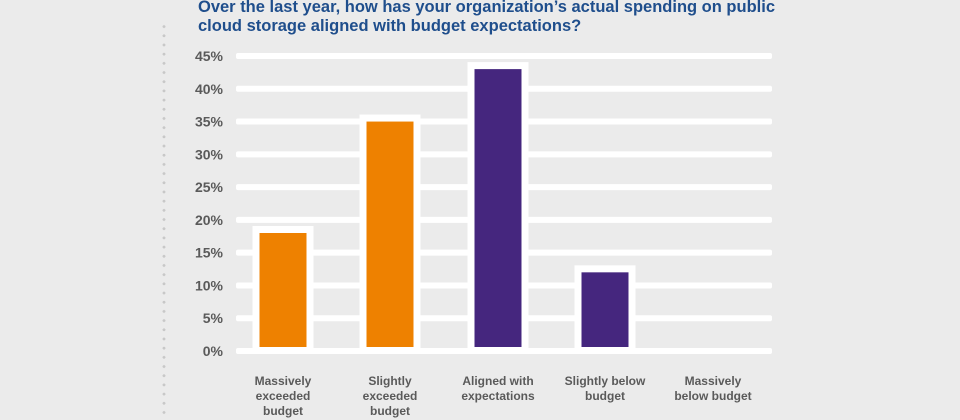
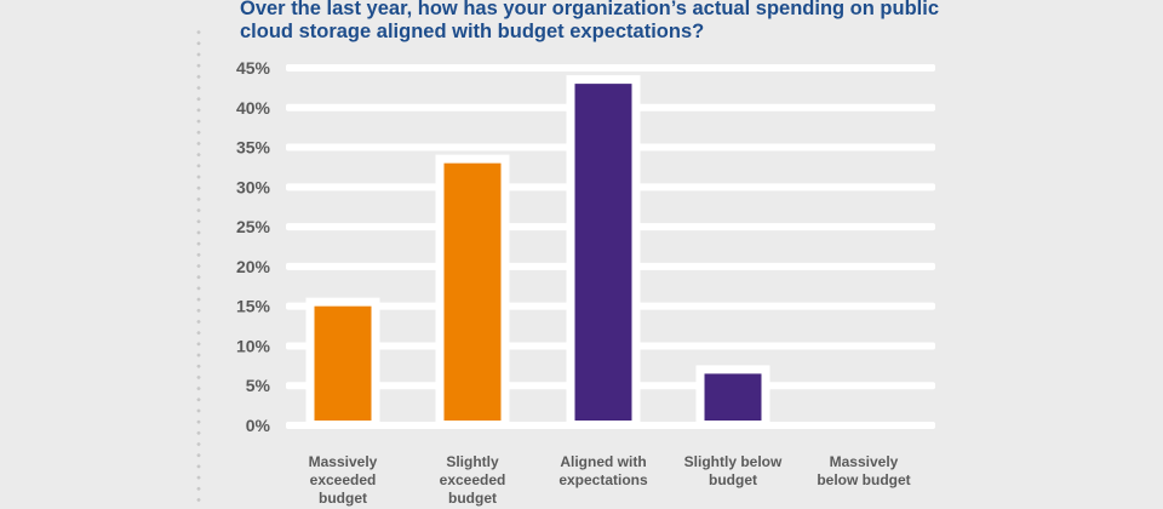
Massively exceeded budget: 18% -> 15%
Slightly exceeded budget: 35% -> 33%
Slightly below budget: 12% -> 6%
